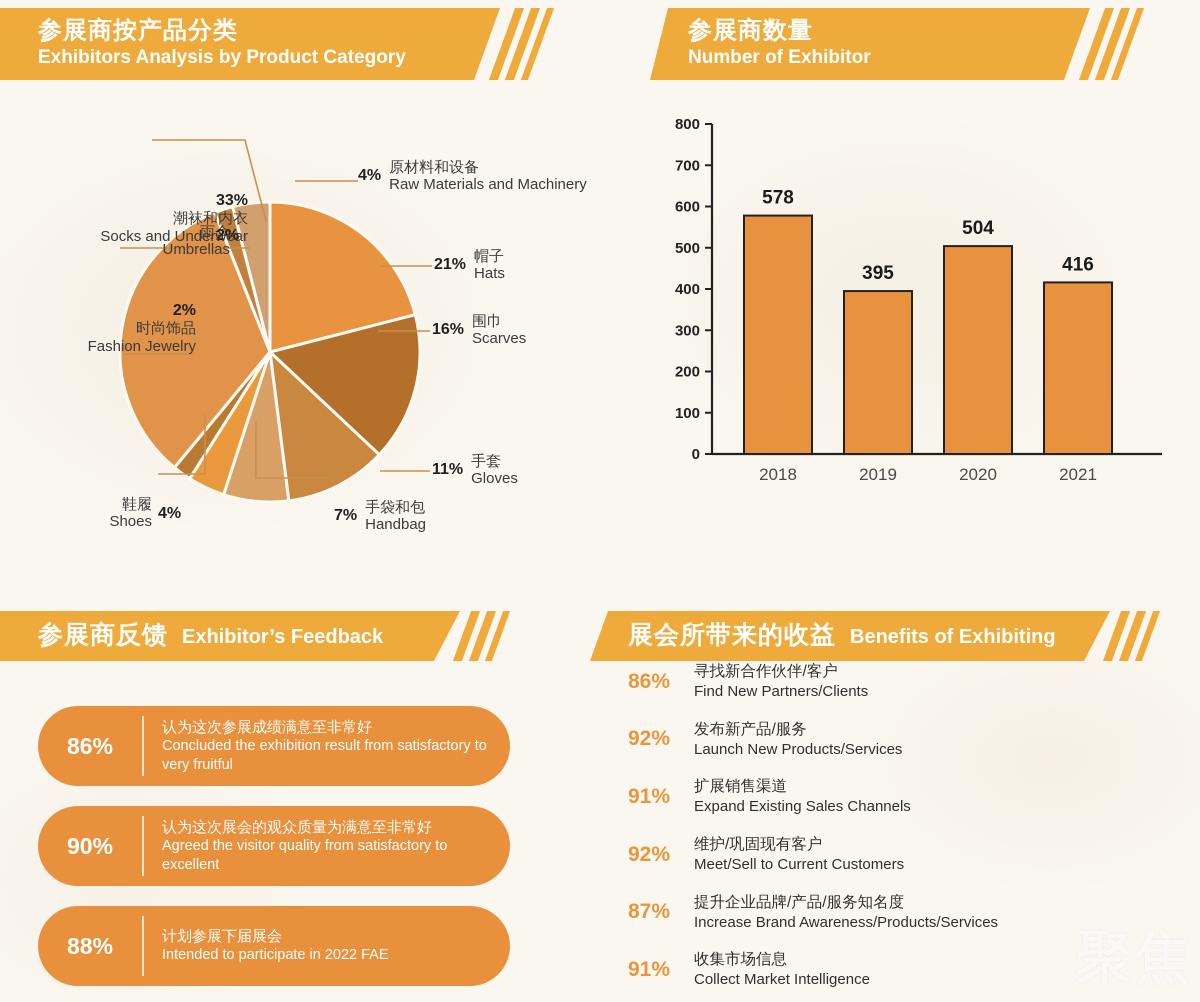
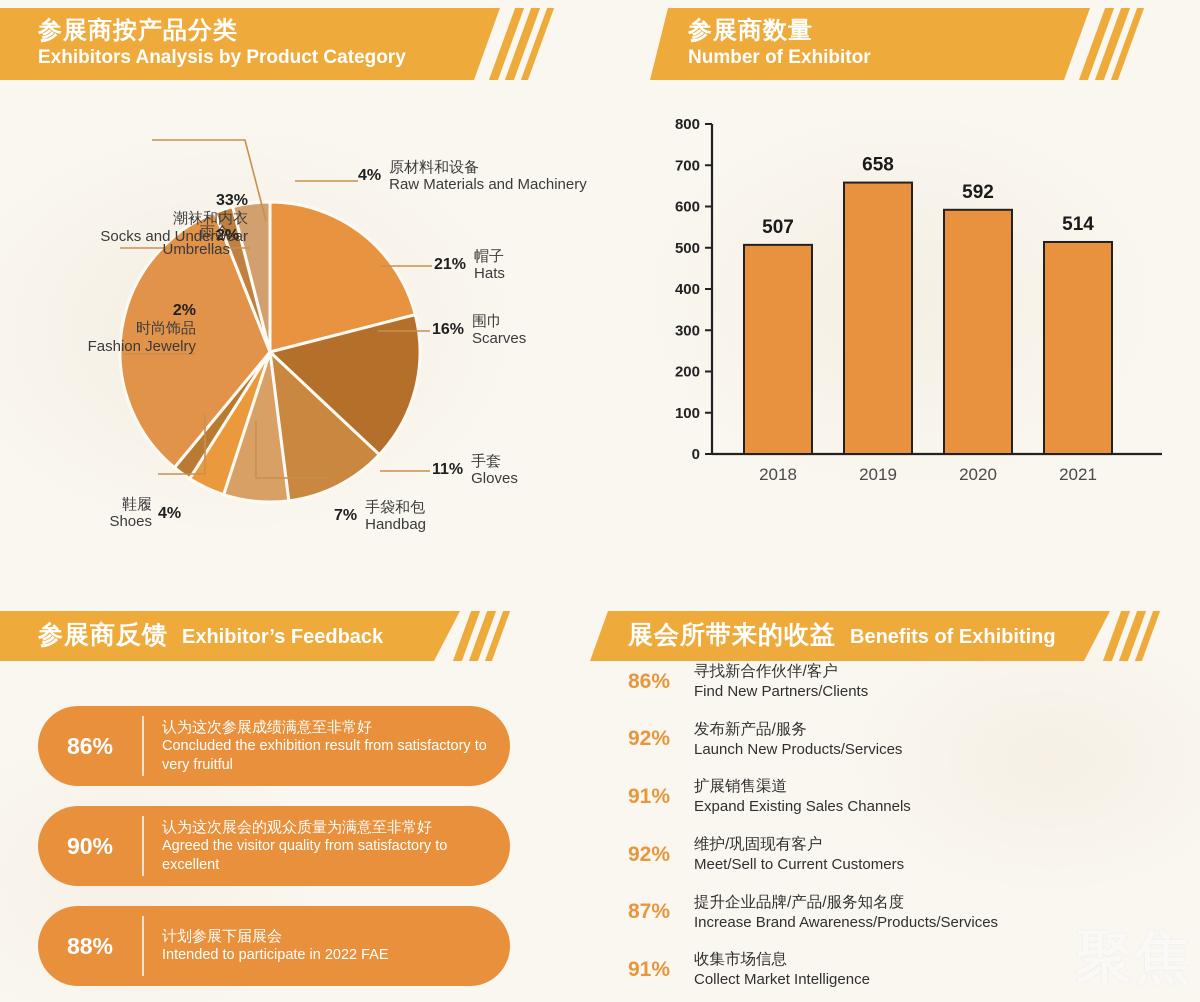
Number of Exhibitor/2018: 578 -> 507
Number of Exhibitor/2019: 395 -> 658
Number of Exhibitor/2020: 504 -> 592
Number of Exhibitor/2021: 416 -> 514
